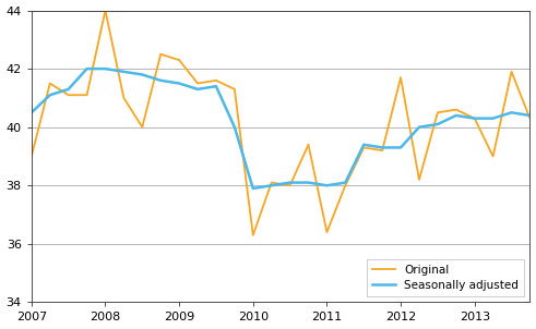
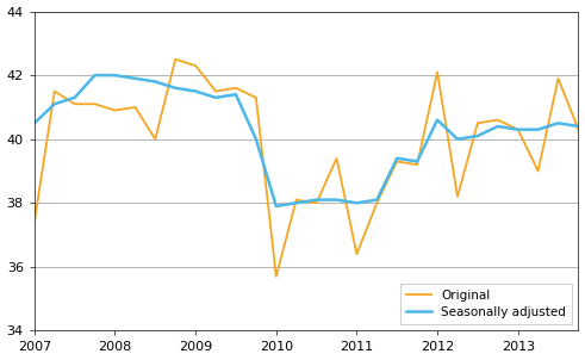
Original/2007: 39.0 -> 37.4
Original/2008: 44.0 -> 40.9
Original/2010: 36.3 -> 35.7
Original/2012: 41.7 -> 42.1
Seasonally adjusted/2012: 39.3 -> 40.6
